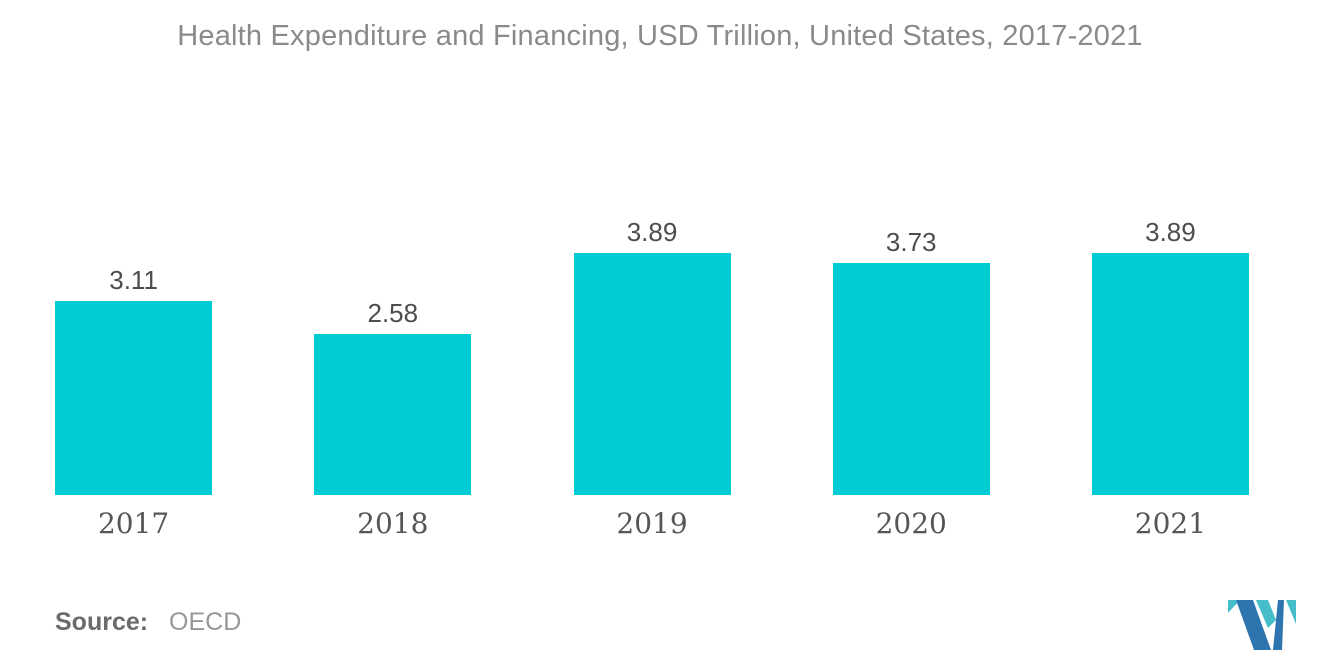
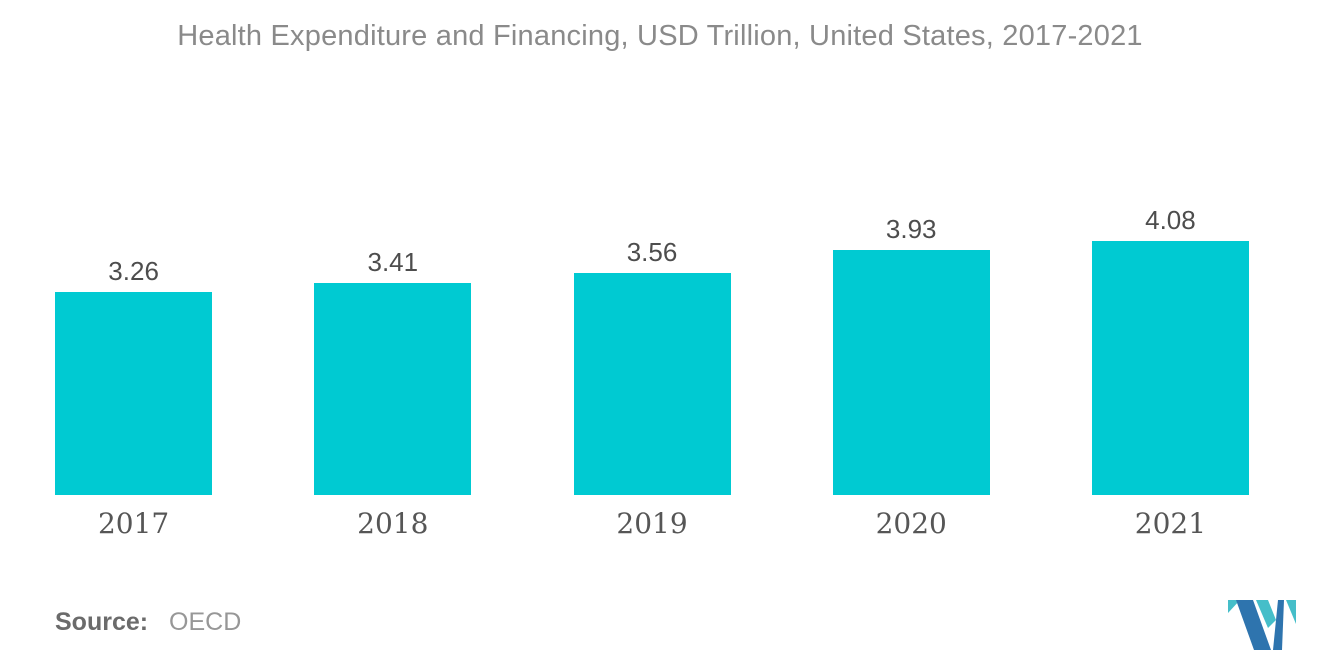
2017: 3.11 -> 3.26
2018: 2.58 -> 3.41
2019: 3.89 -> 3.56
2020: 3.73 -> 3.93
2021: 3.89 -> 4.08
